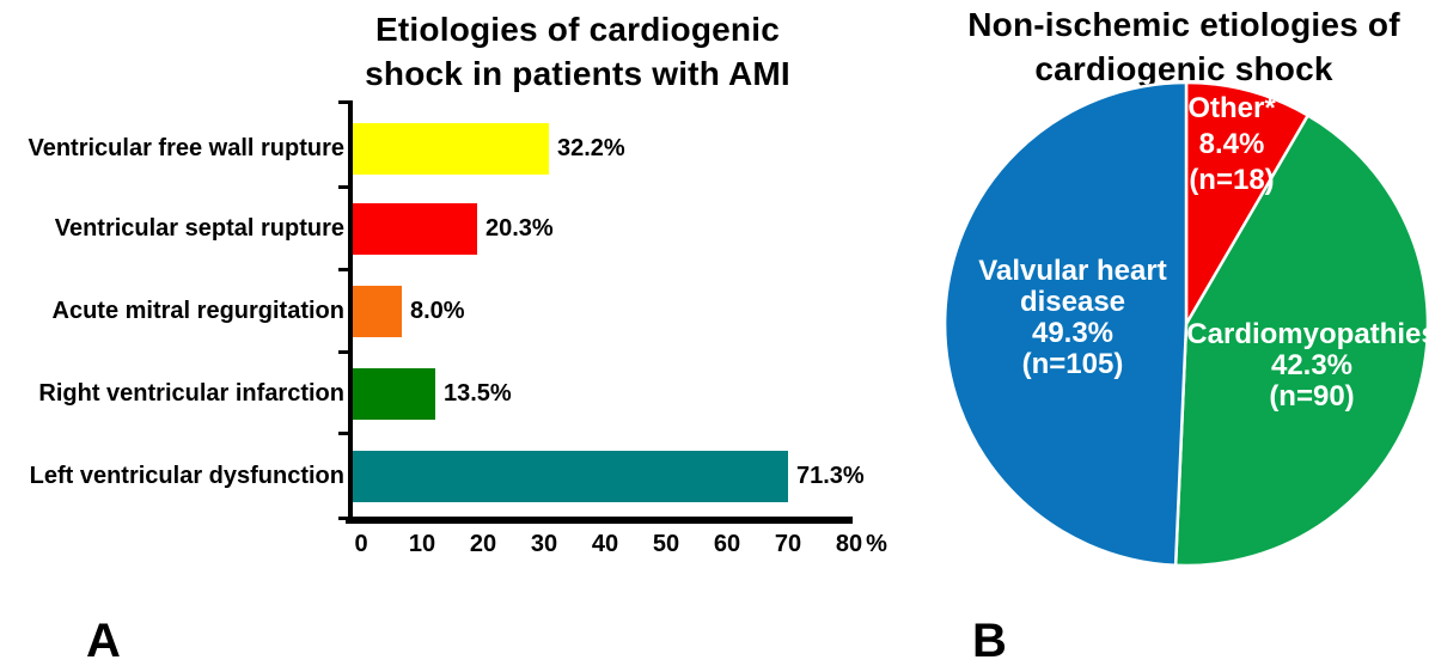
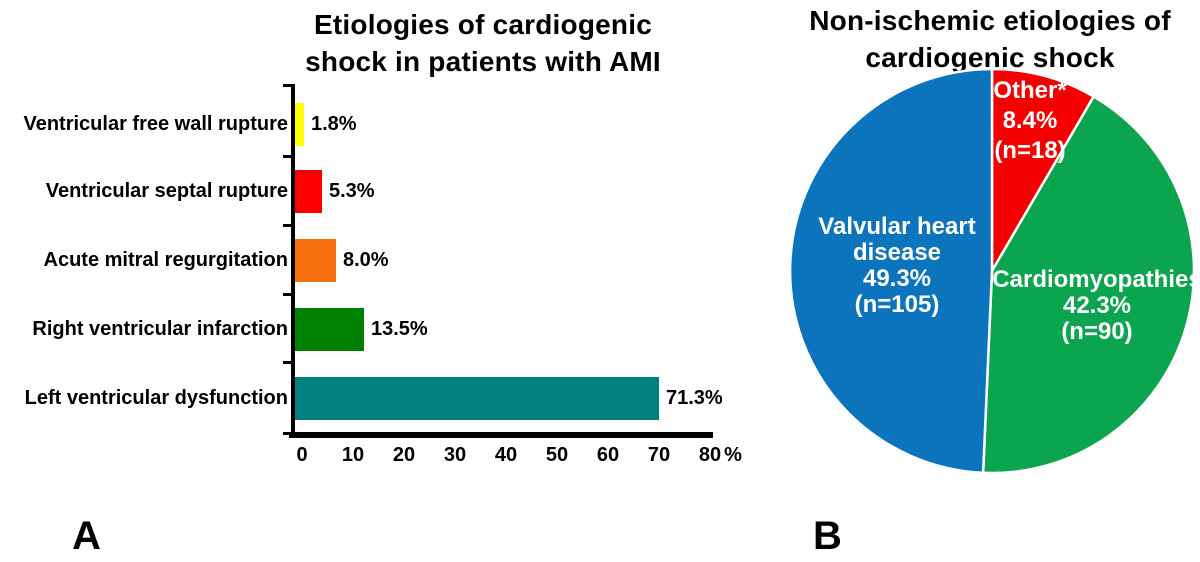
Etiologies of cardiogenic shock in patients with AMI/Ventricular free wall rupture: 32.2% -> 1.8%
Etiologies of cardiogenic shock in patients with AMI/Ventricular septal rupture: 20.3% -> 5.3%
